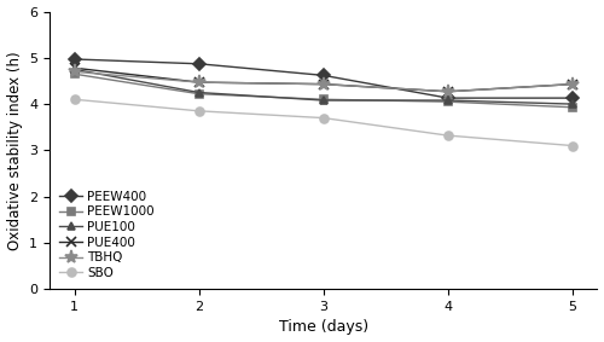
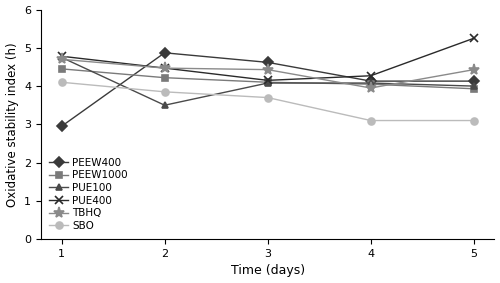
PEEW400/1: 4.97 -> 2.95
PEEW1000/1: 4.65 -> 4.45
PUE100/2: 4.25 -> 3.50
PUE400/3: 4.43 -> 4.15
TBHQ/4: 4.27 -> 3.95
SBO/4: 3.32 -> 3.10
PUE400/5: 4.43 -> 5.25
